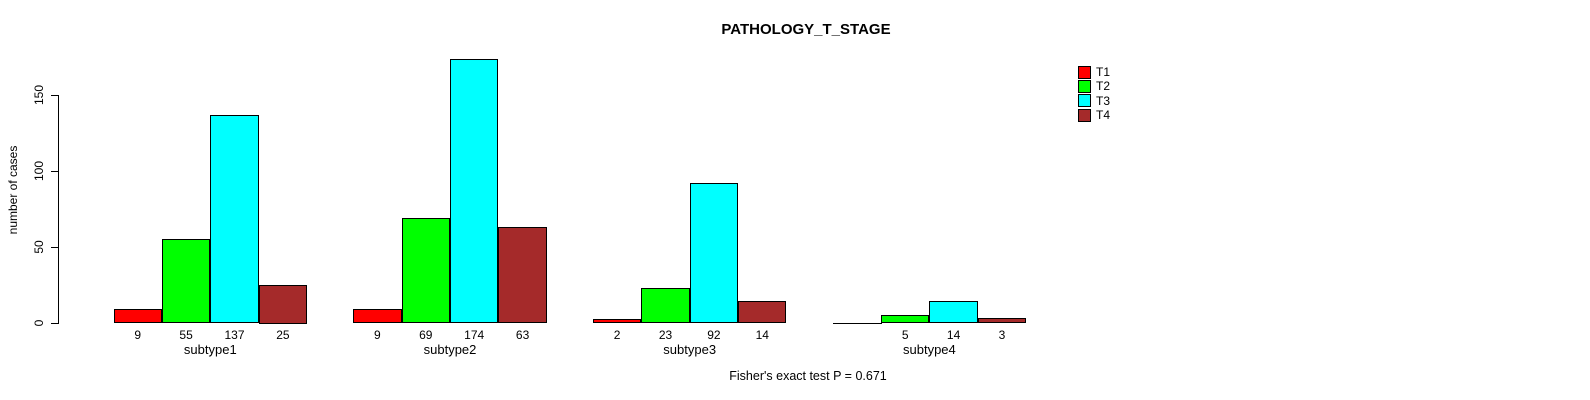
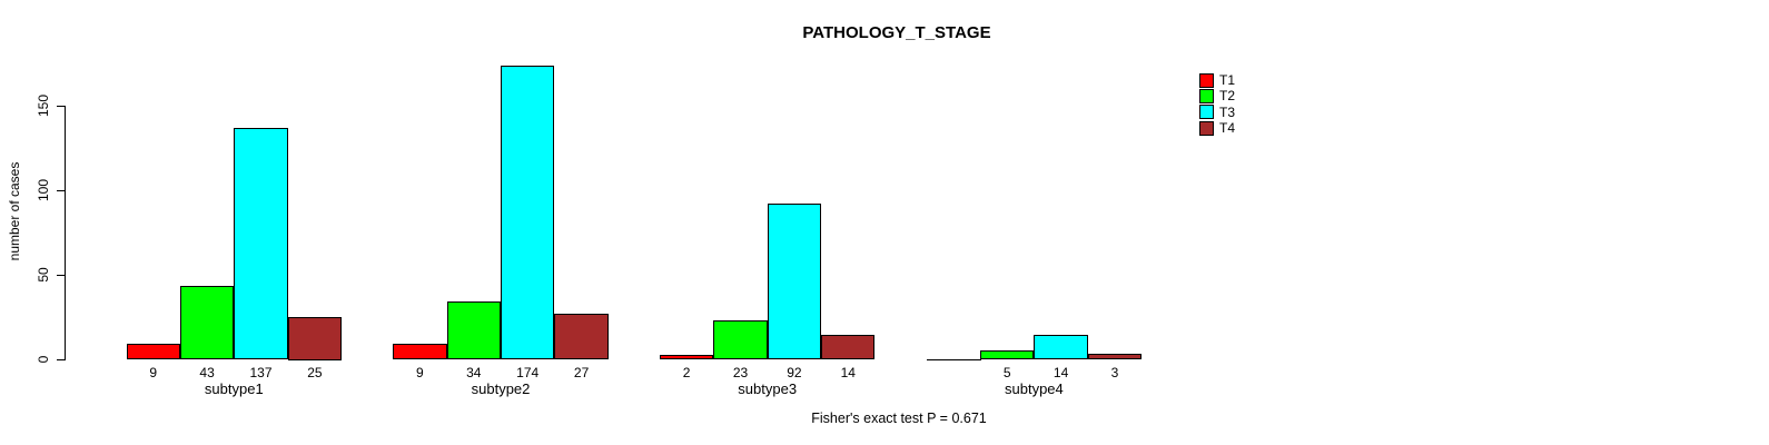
T2/subtype1: 55 -> 43
T2/subtype2: 69 -> 34
T4/subtype2: 63 -> 27
